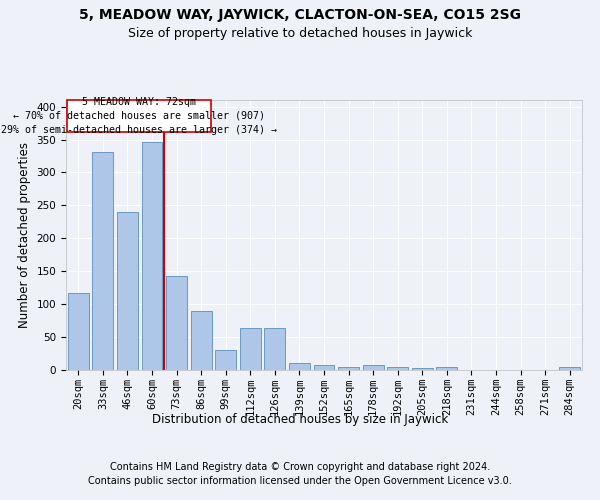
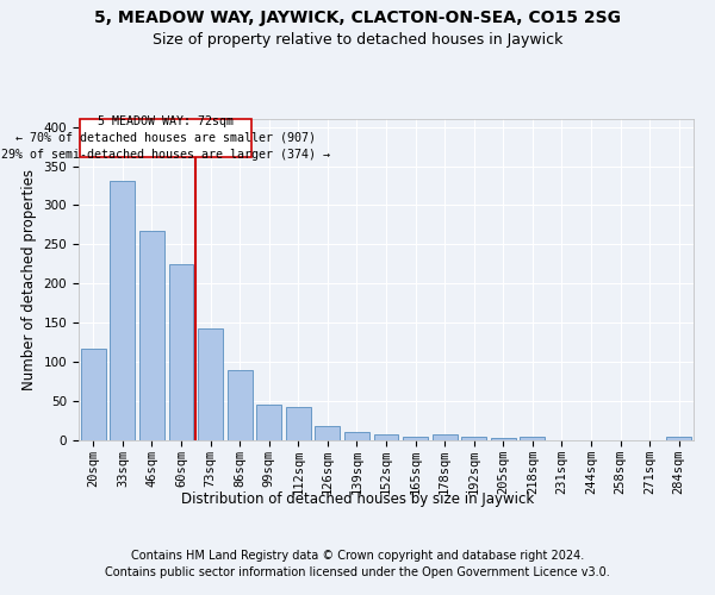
46sqm: 240 -> 267
60sqm: 346 -> 224
99sqm: 30 -> 46
112sqm: 64 -> 42
126sqm: 64 -> 18
